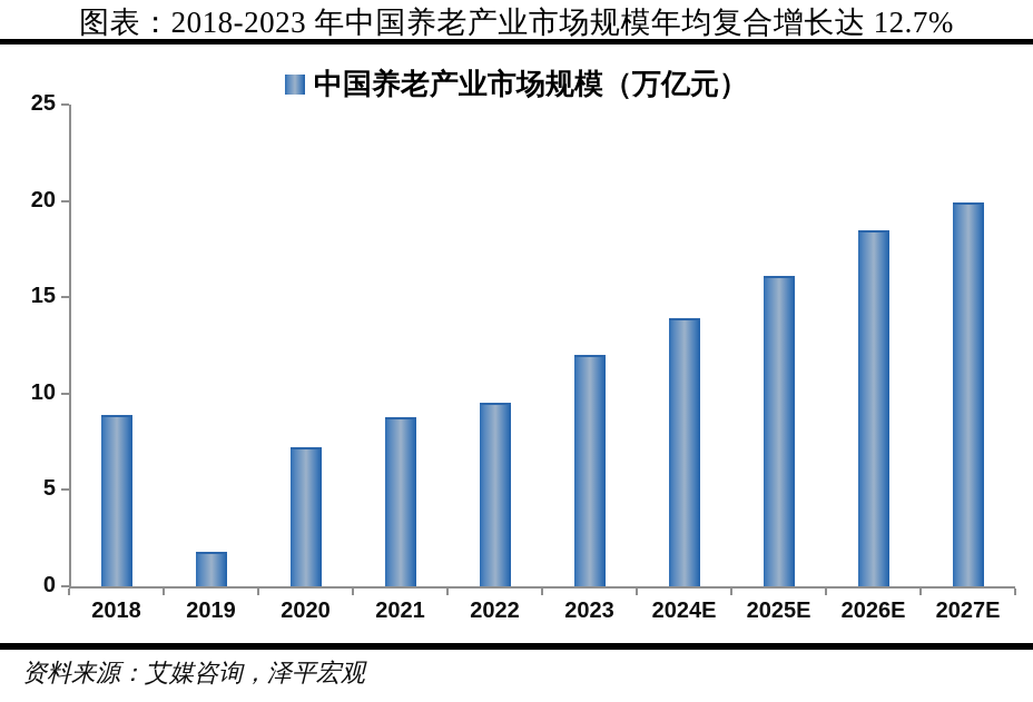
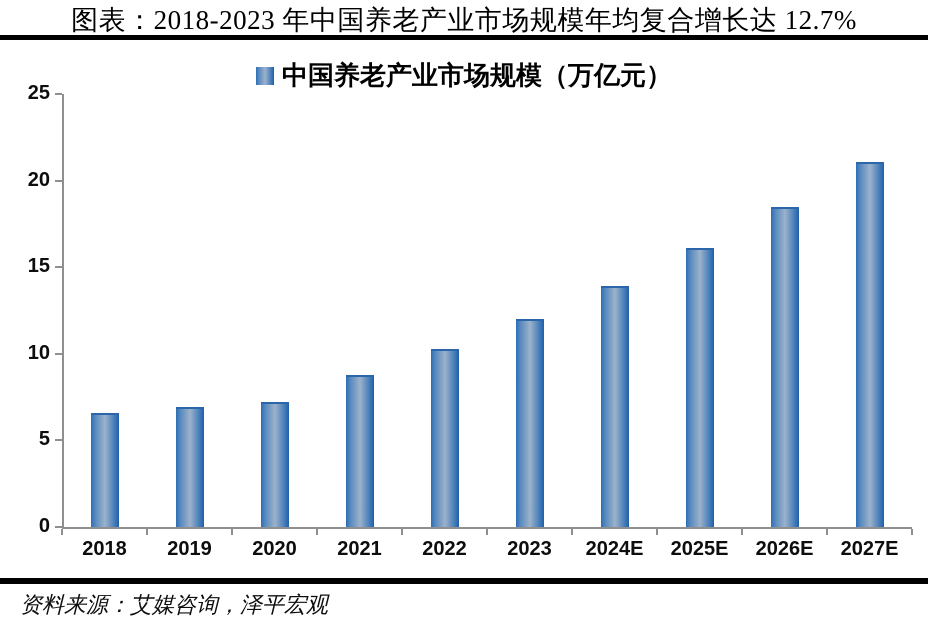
2018: 8.9 -> 6.6
2019: 1.8 -> 6.9
2022: 9.5 -> 10.3
2027E: 19.9 -> 21.1
